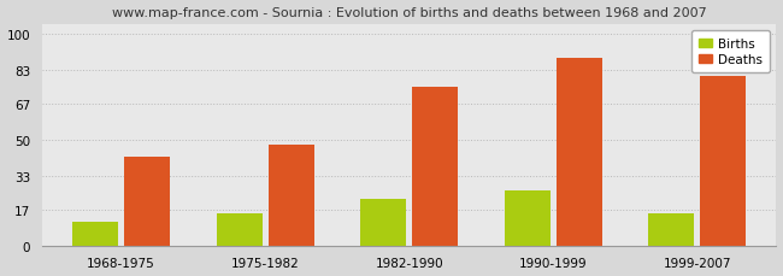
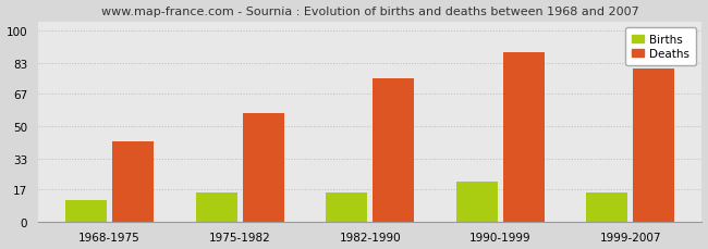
Deaths/1975-1982: 48 -> 57
Births/1982-1990: 22 -> 15
Births/1990-1999: 26 -> 21
